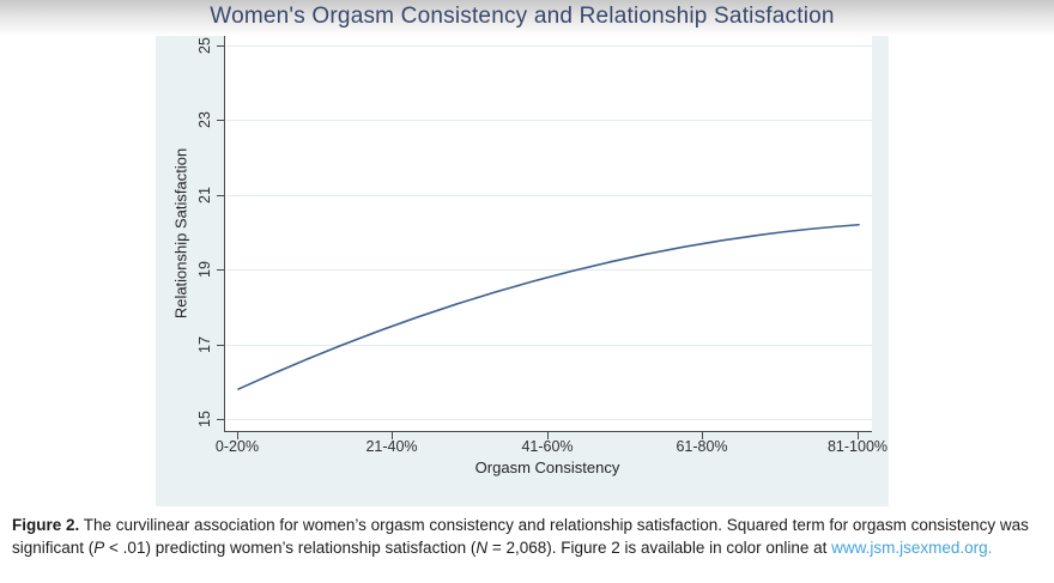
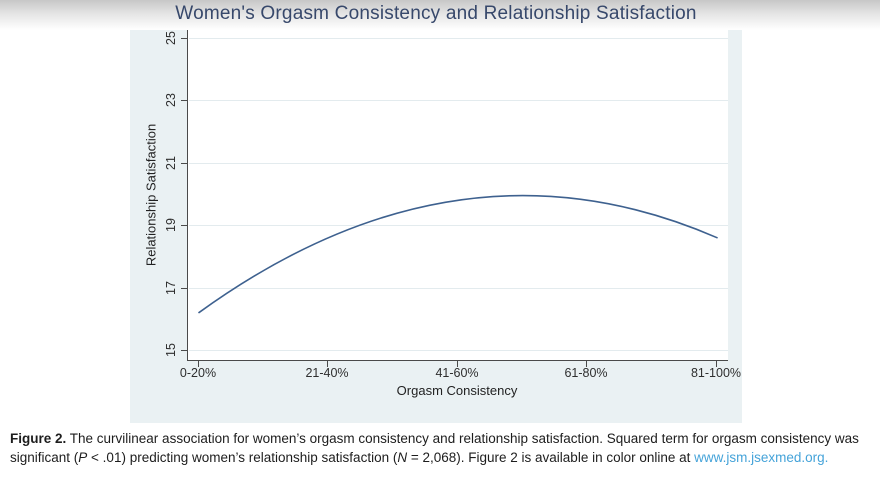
0-20%: 15.8 -> 16.2
21-40%: 17.4 -> 16.8
41-60%: 18.8 -> 19.8
81-100%: 20.2 -> 18.6
